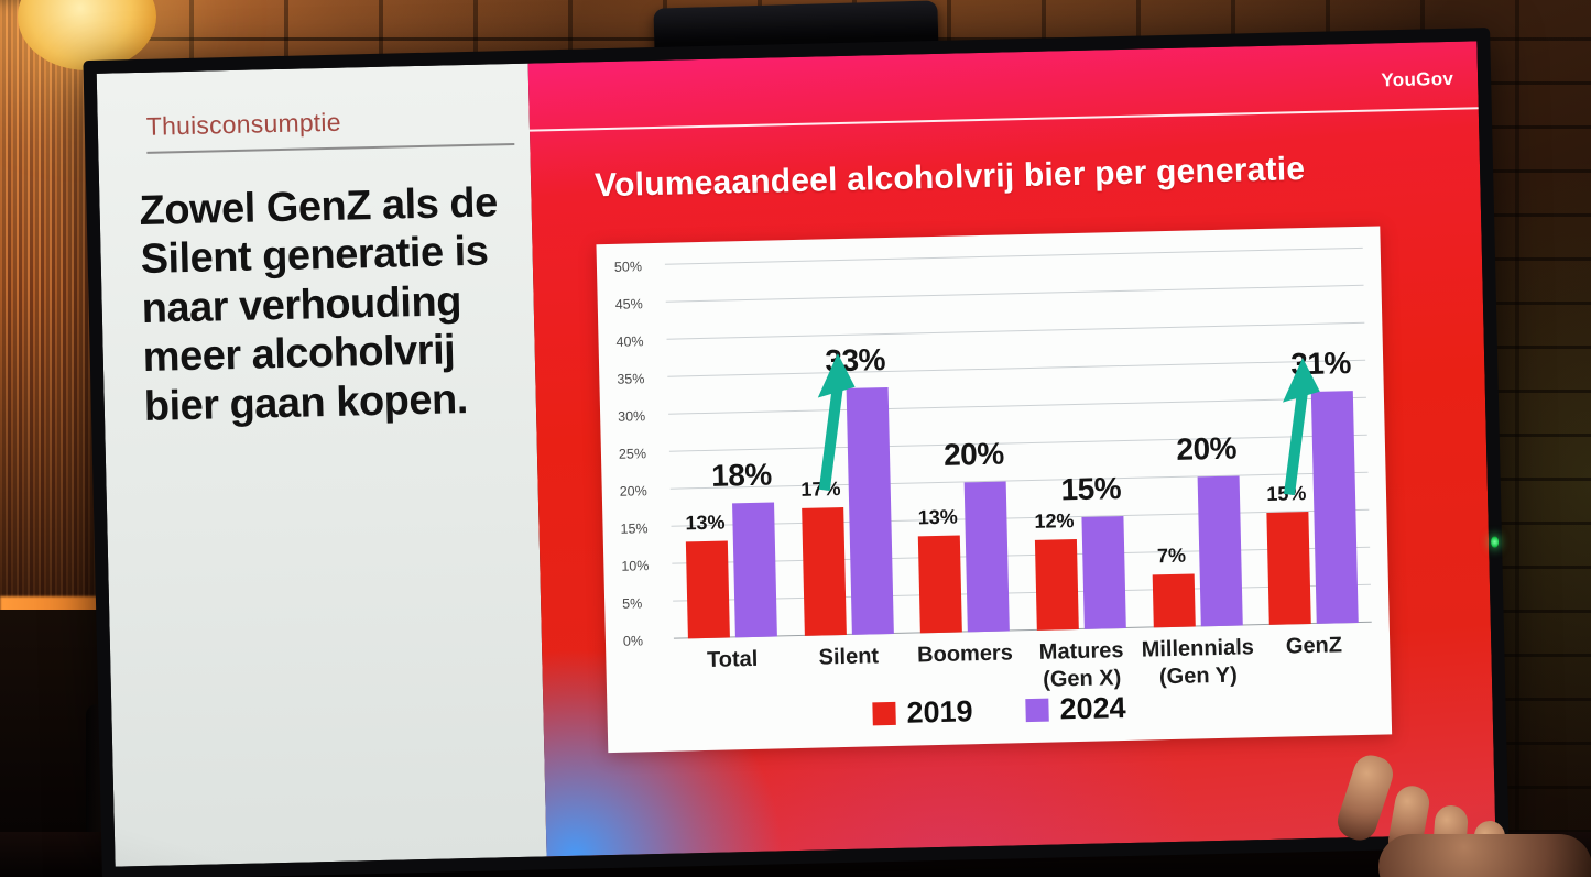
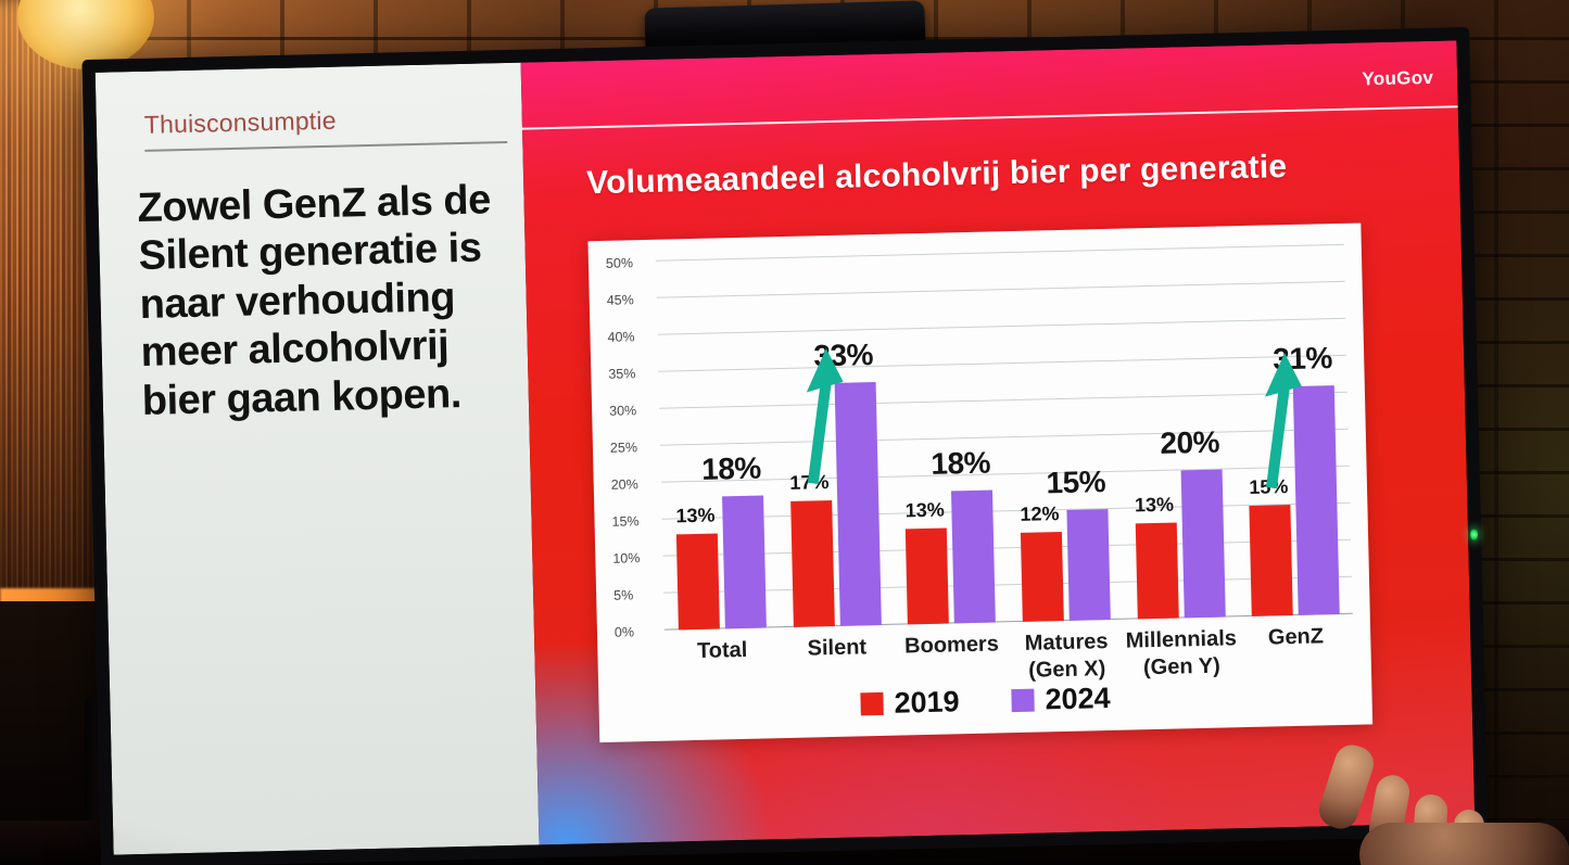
2024/Boomers: 20% -> 18%
2019/Millennials (Gen Y): 7% -> 13%
